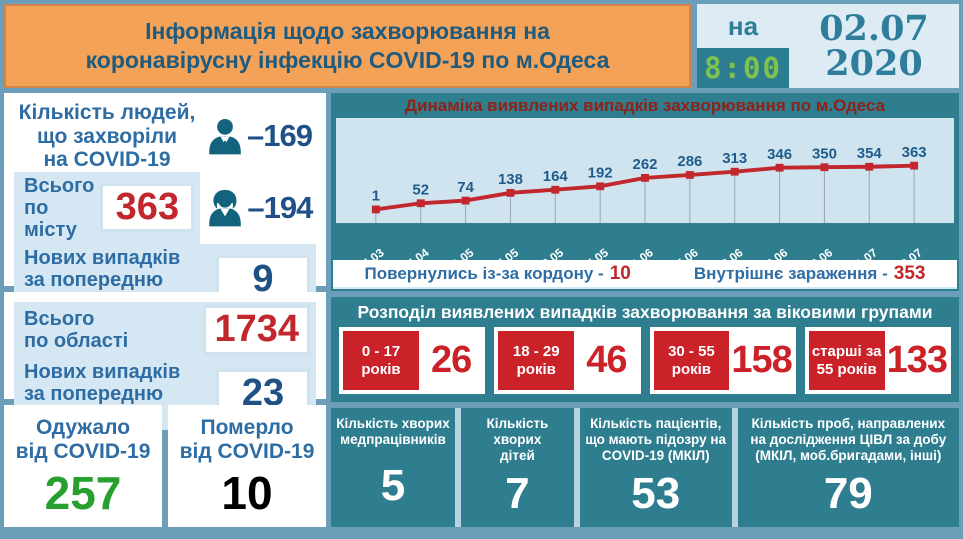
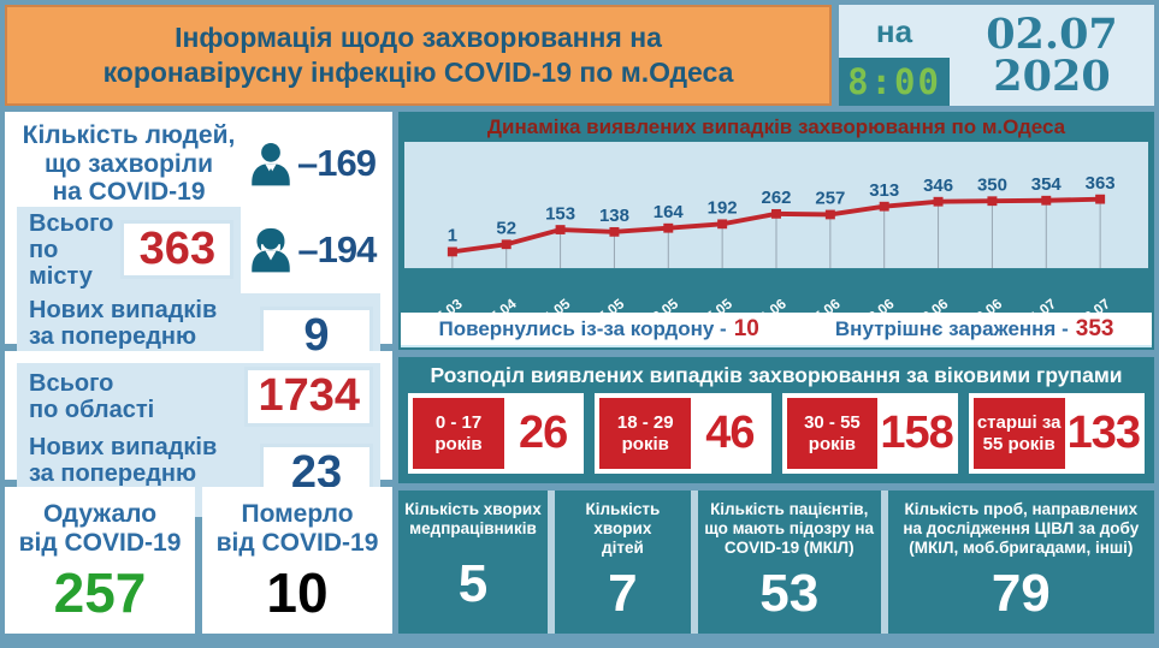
01.05: 74 -> 153
15.06: 286 -> 257
